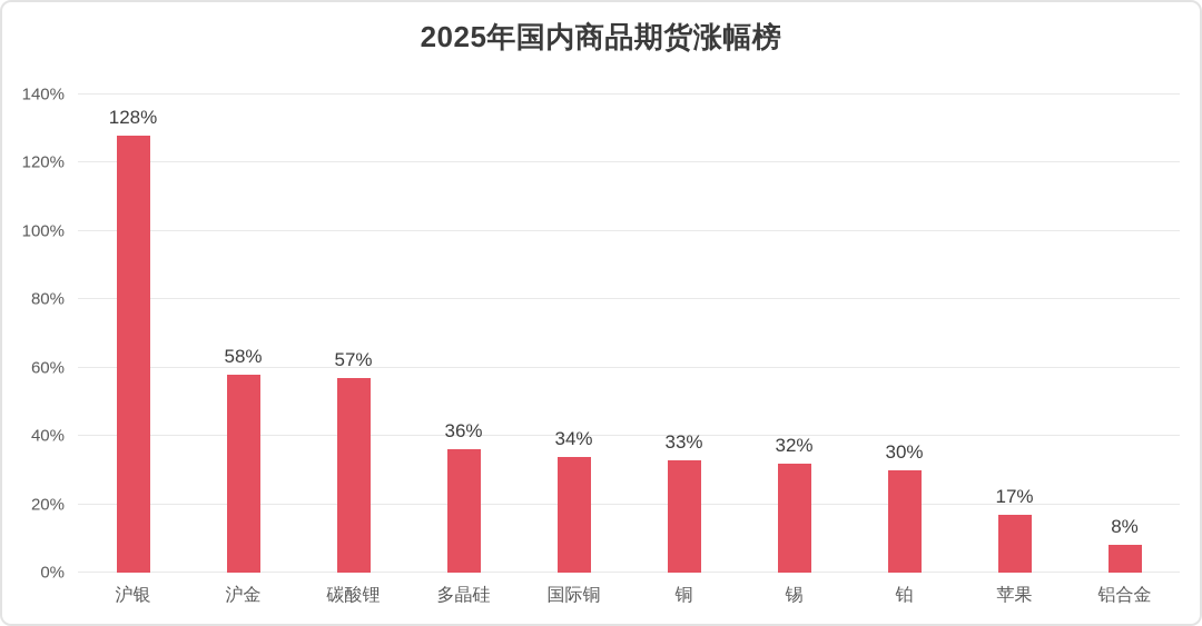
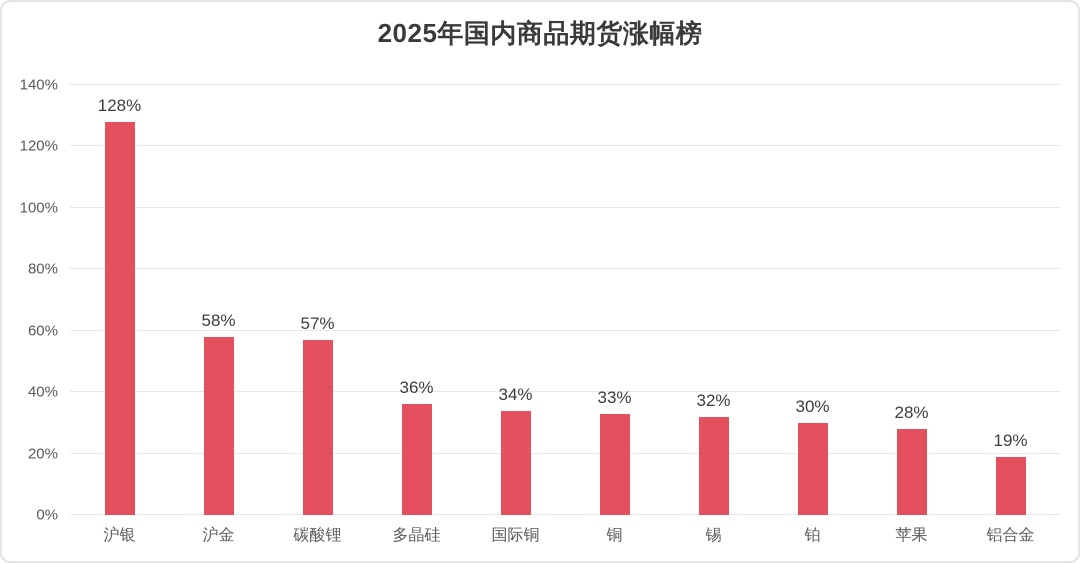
苹果: 17% -> 28%
铝合金: 8% -> 19%
